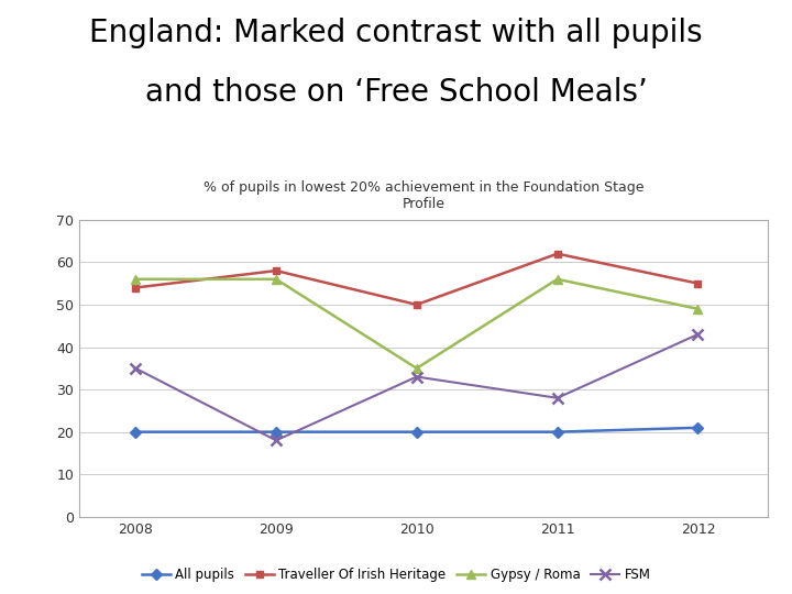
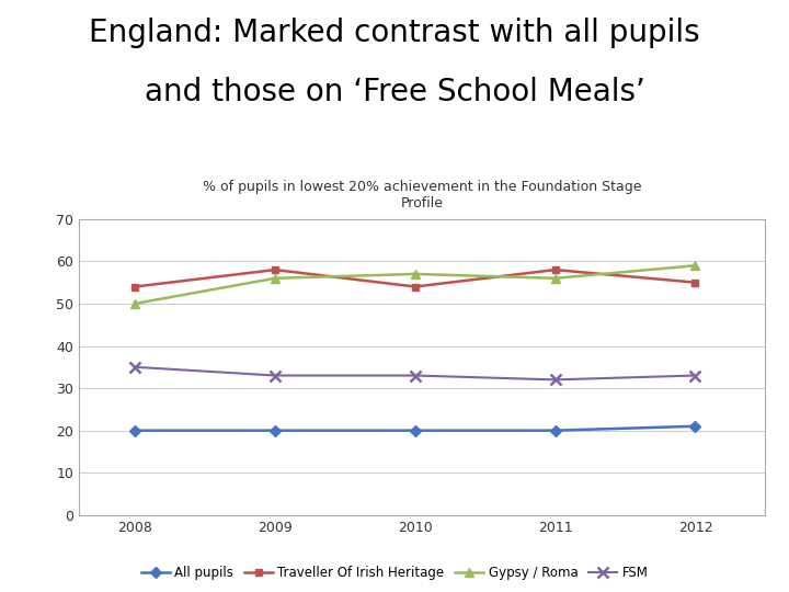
Gypsy / Roma/2008: 56 -> 50
FSM/2009: 18 -> 33
Traveller Of Irish Heritage/2010: 50 -> 54
Gypsy / Roma/2010: 35 -> 57
Traveller Of Irish Heritage/2011: 62 -> 58
FSM/2011: 28 -> 32
Gypsy / Roma/2012: 49 -> 59
FSM/2012: 43 -> 33
